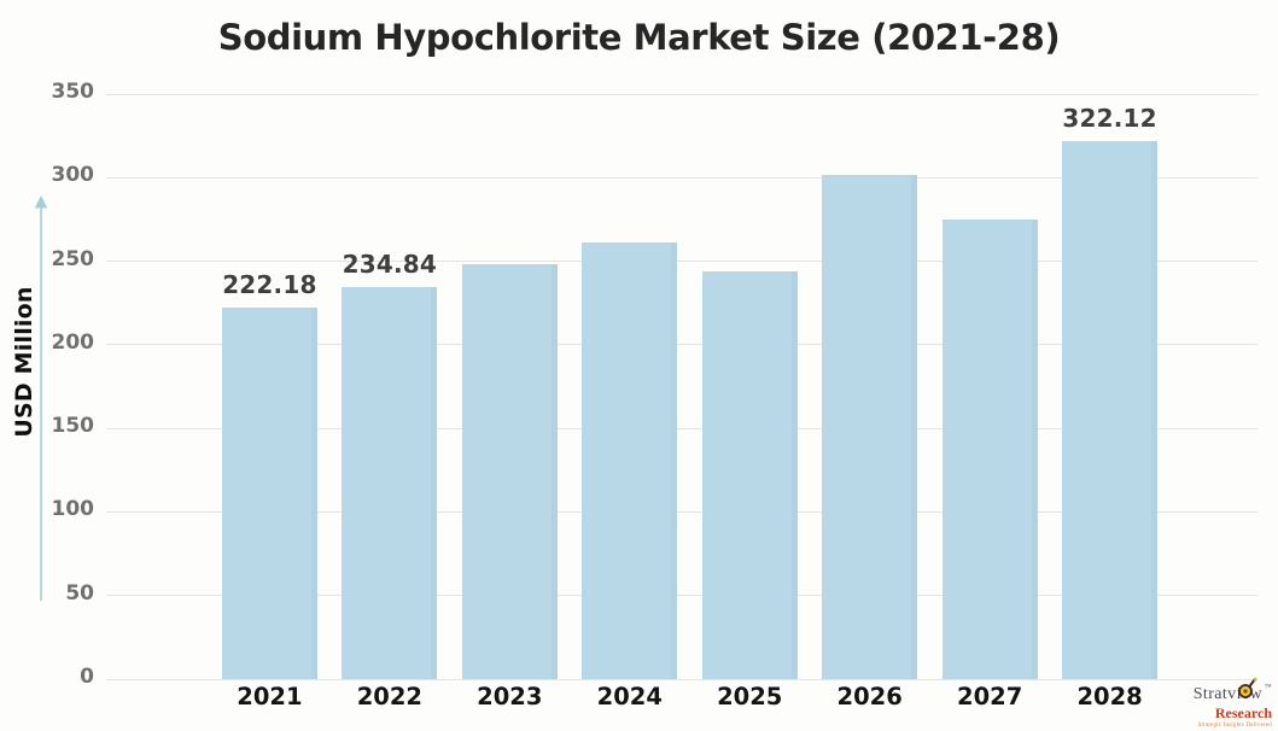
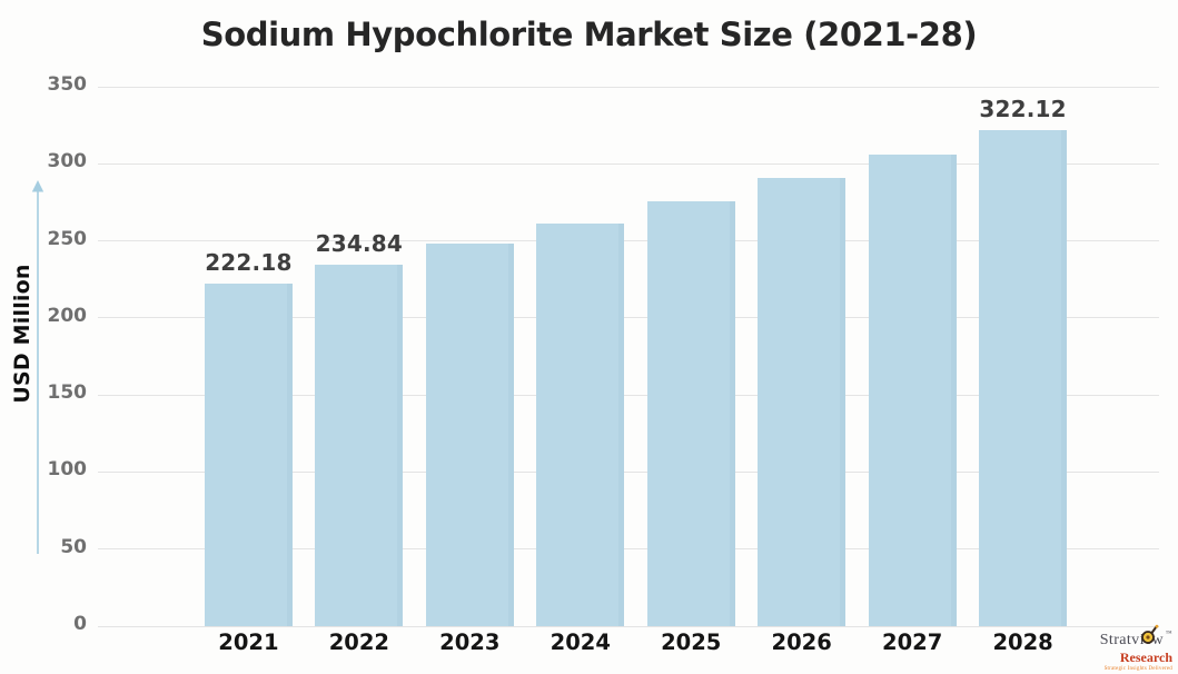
2025: 244 -> 276
2026: 302 -> 291
2027: 275 -> 306
